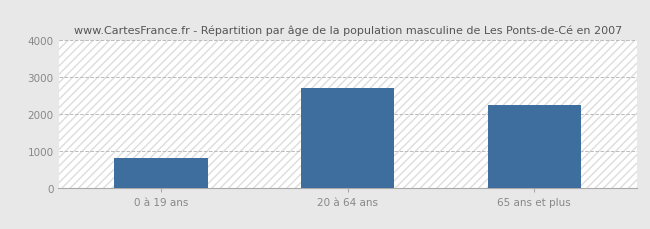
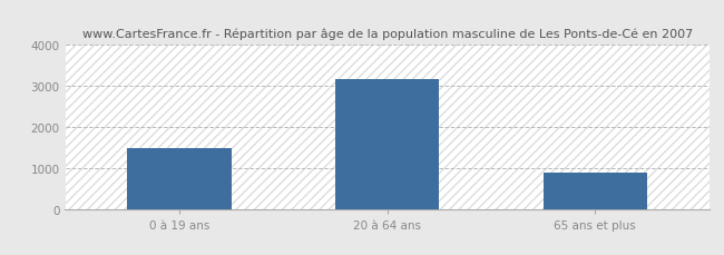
0 à 19 ans: 800 -> 1500
20 à 64 ans: 2700 -> 3180
65 ans et plus: 2250 -> 880
